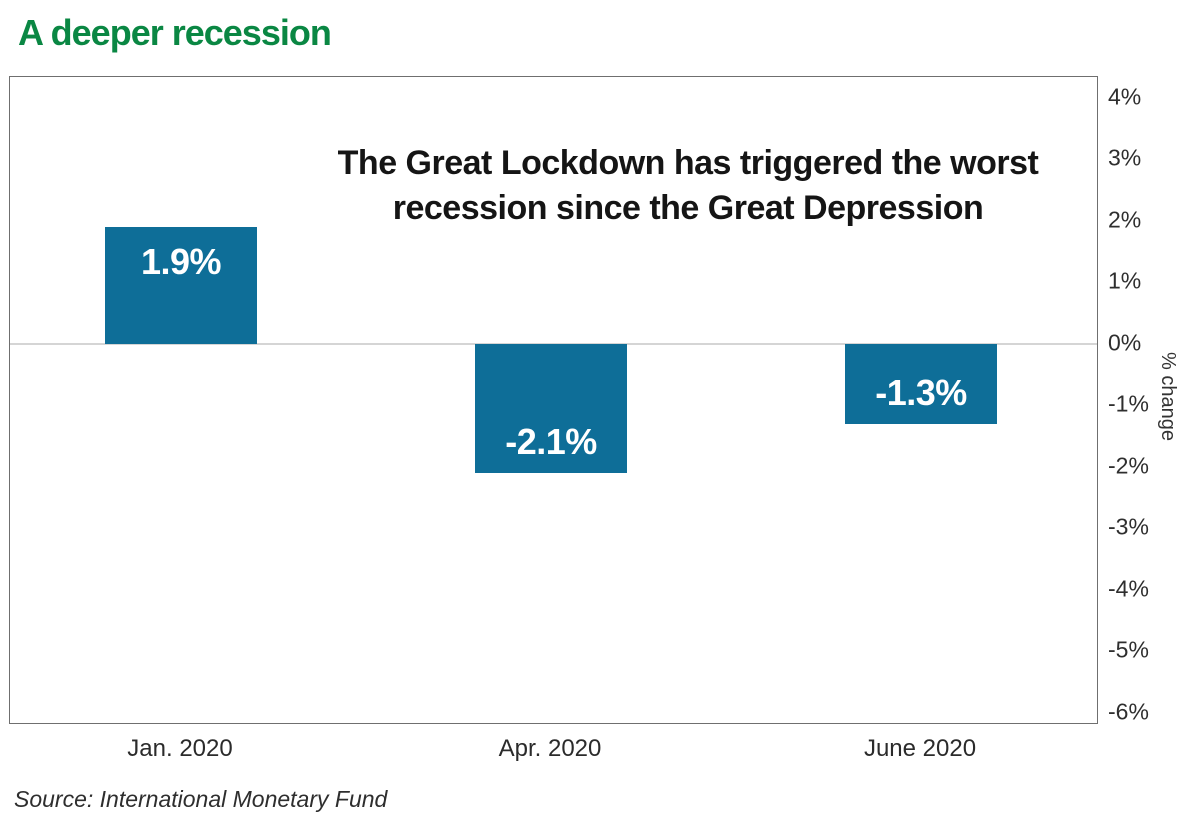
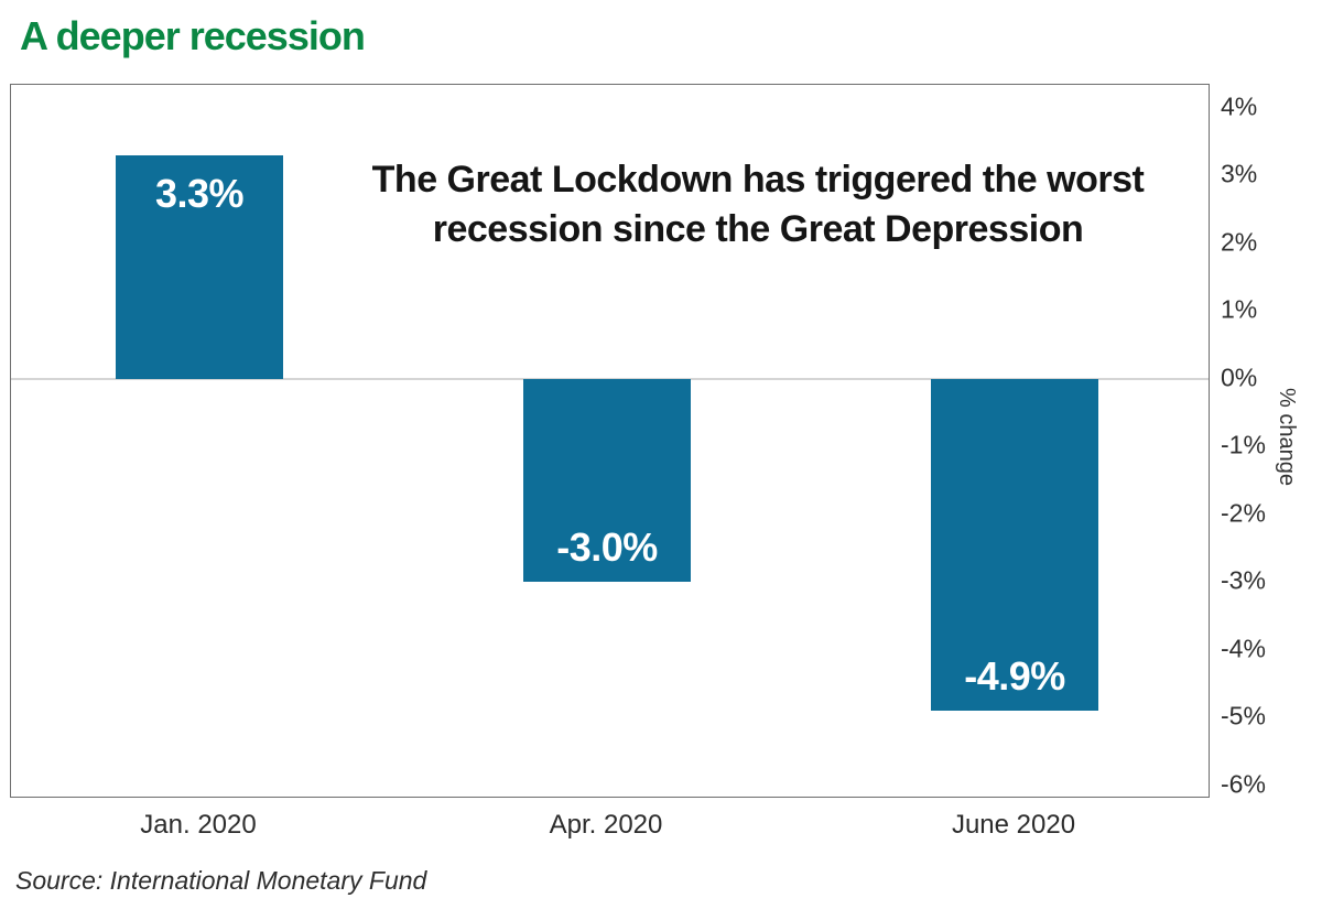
Jan. 2020: 1.9% -> 3.3%
Apr. 2020: -2.1% -> -3.0%
June 2020: -1.3% -> -4.9%
